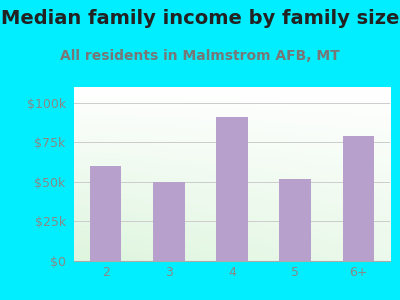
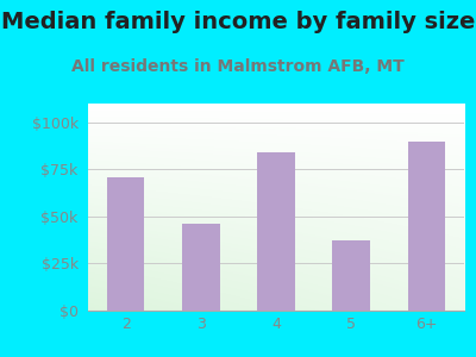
2: $60k -> $71k
3: $50k -> $46k
4: $91k -> $84k
5: $52k -> $37k
6+: $79k -> $90k
